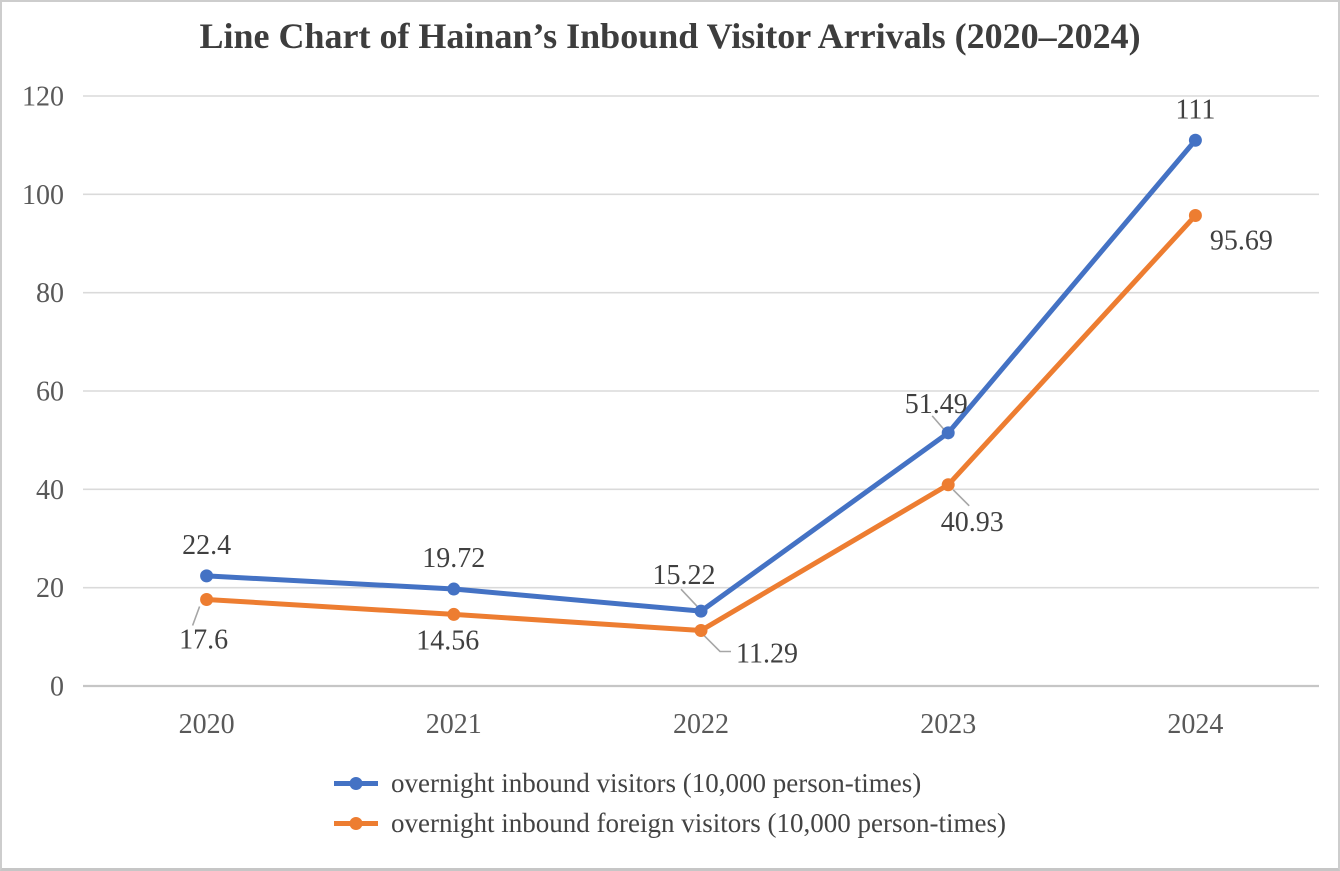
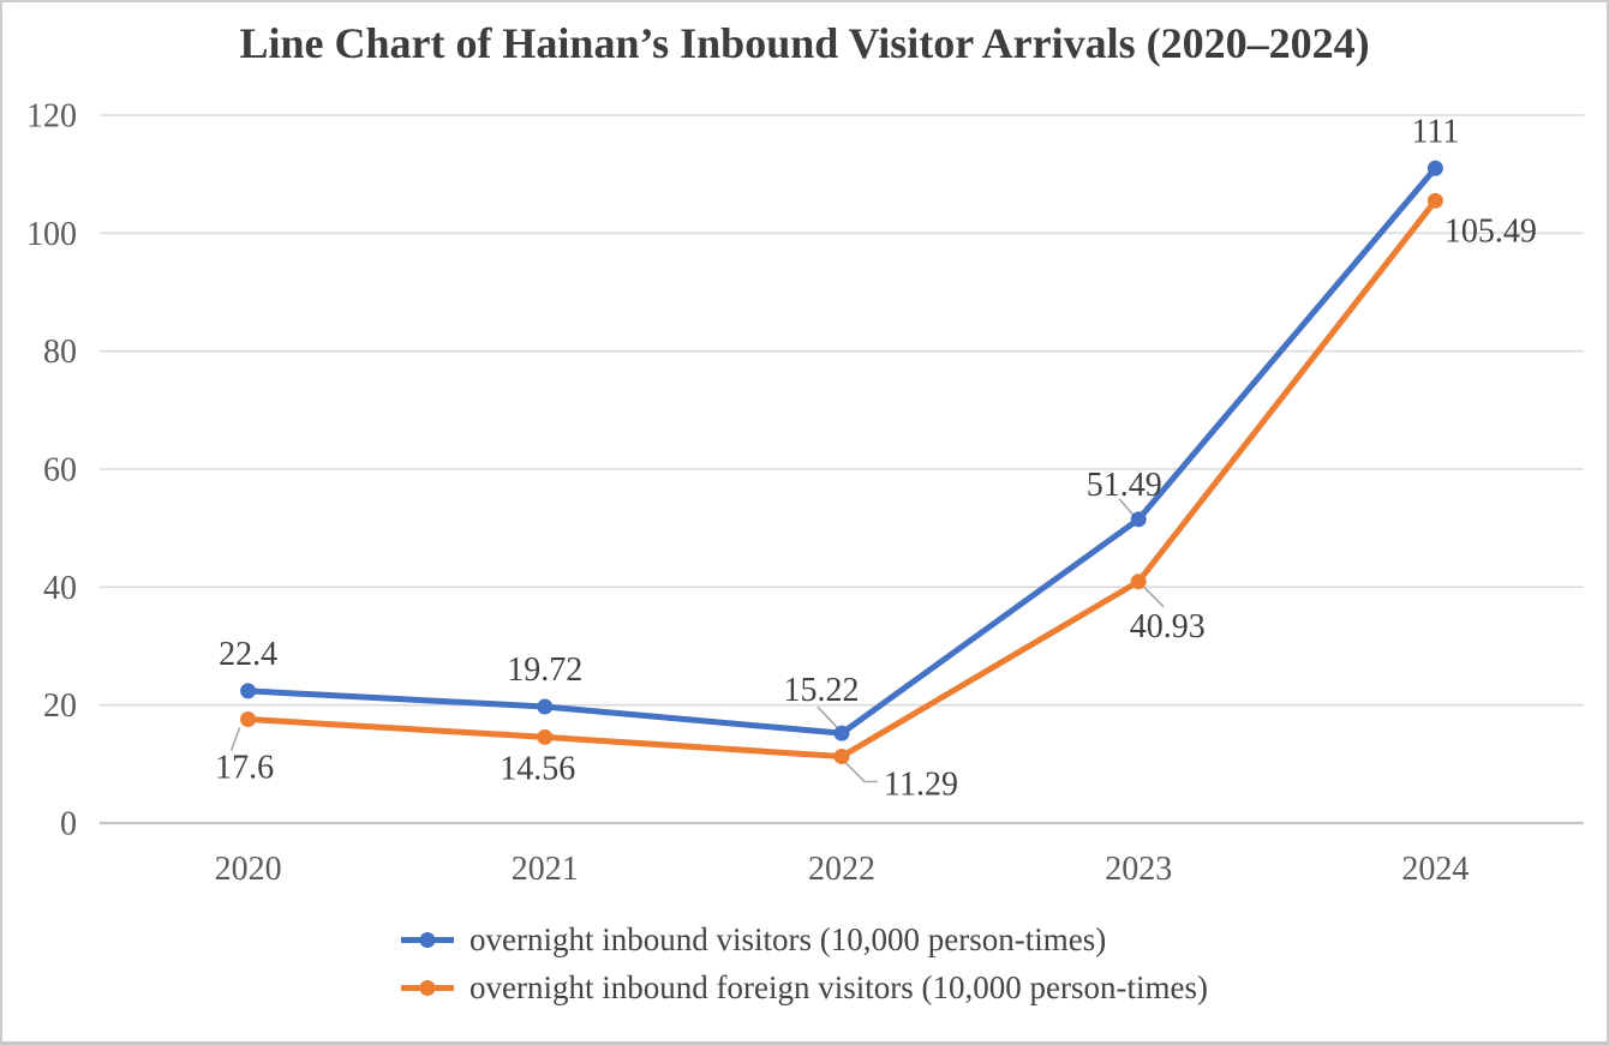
overnight inbound foreign visitors (10,000 person-times)/2024: 95.69 -> 105.49
